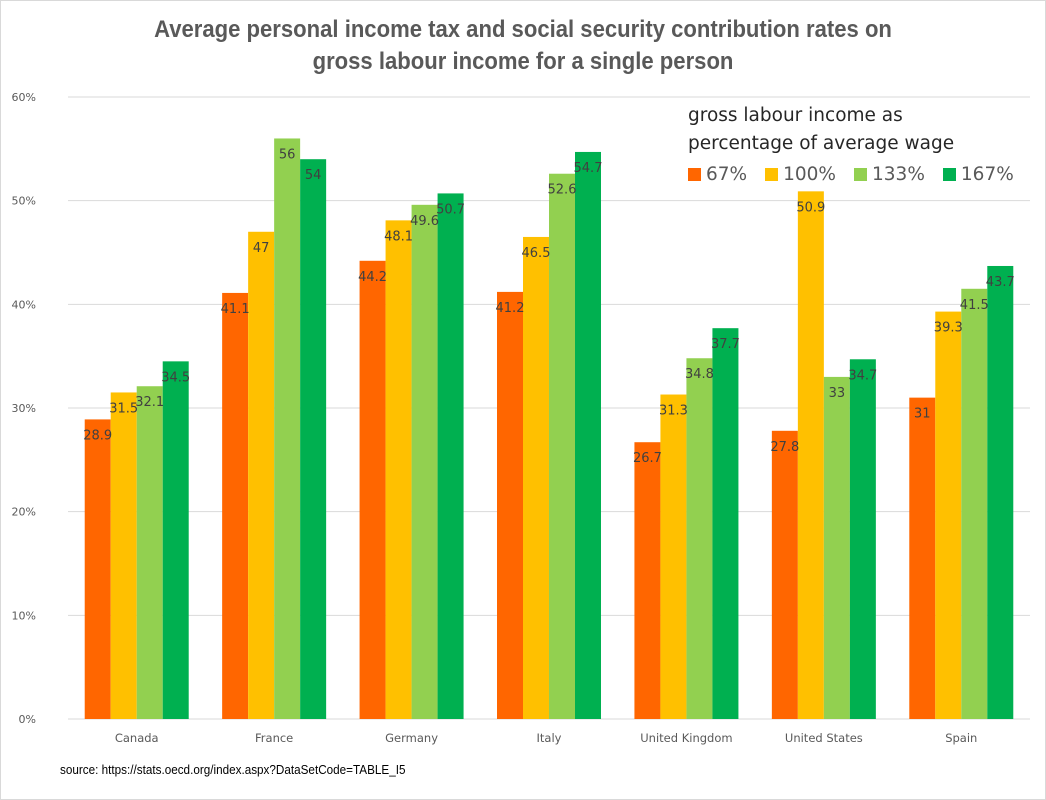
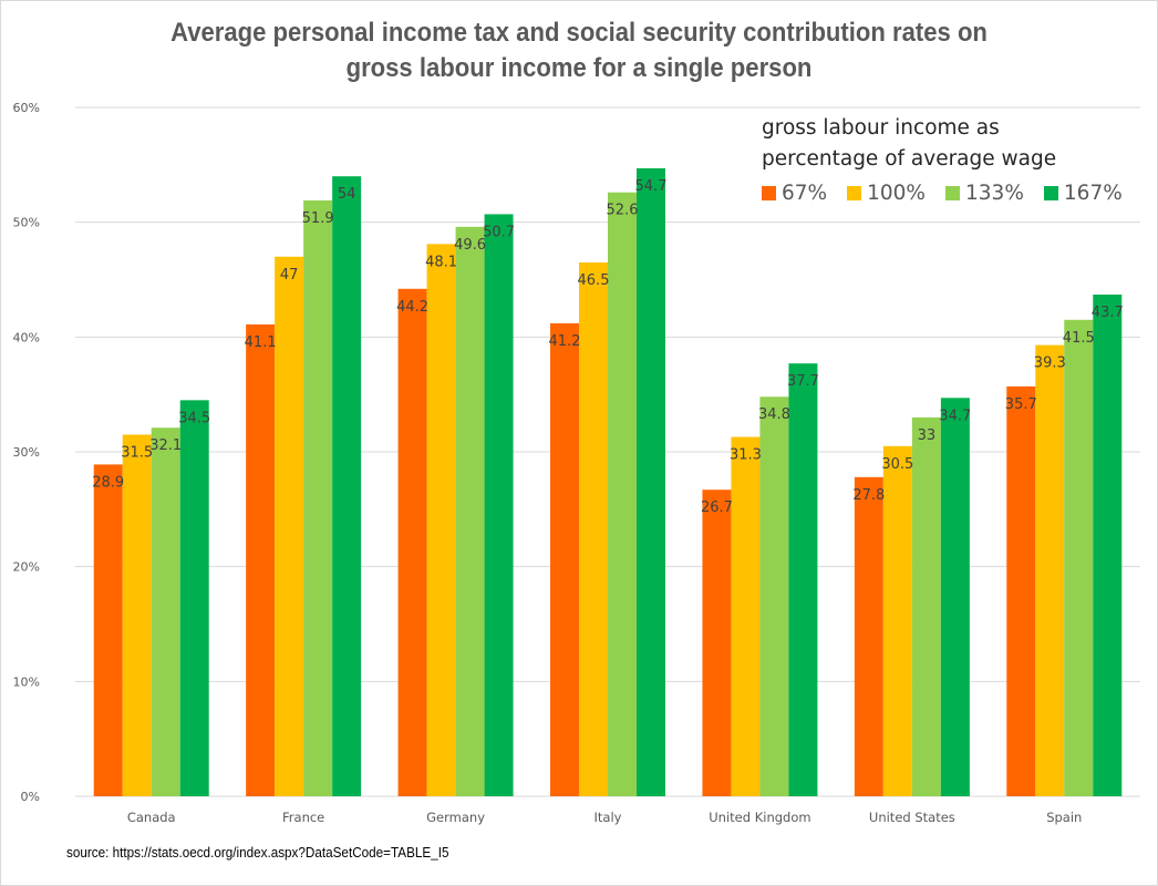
133%/France: 56 -> 51.9
100%/United States: 50.9 -> 30.5
67%/Spain: 31 -> 35.7
